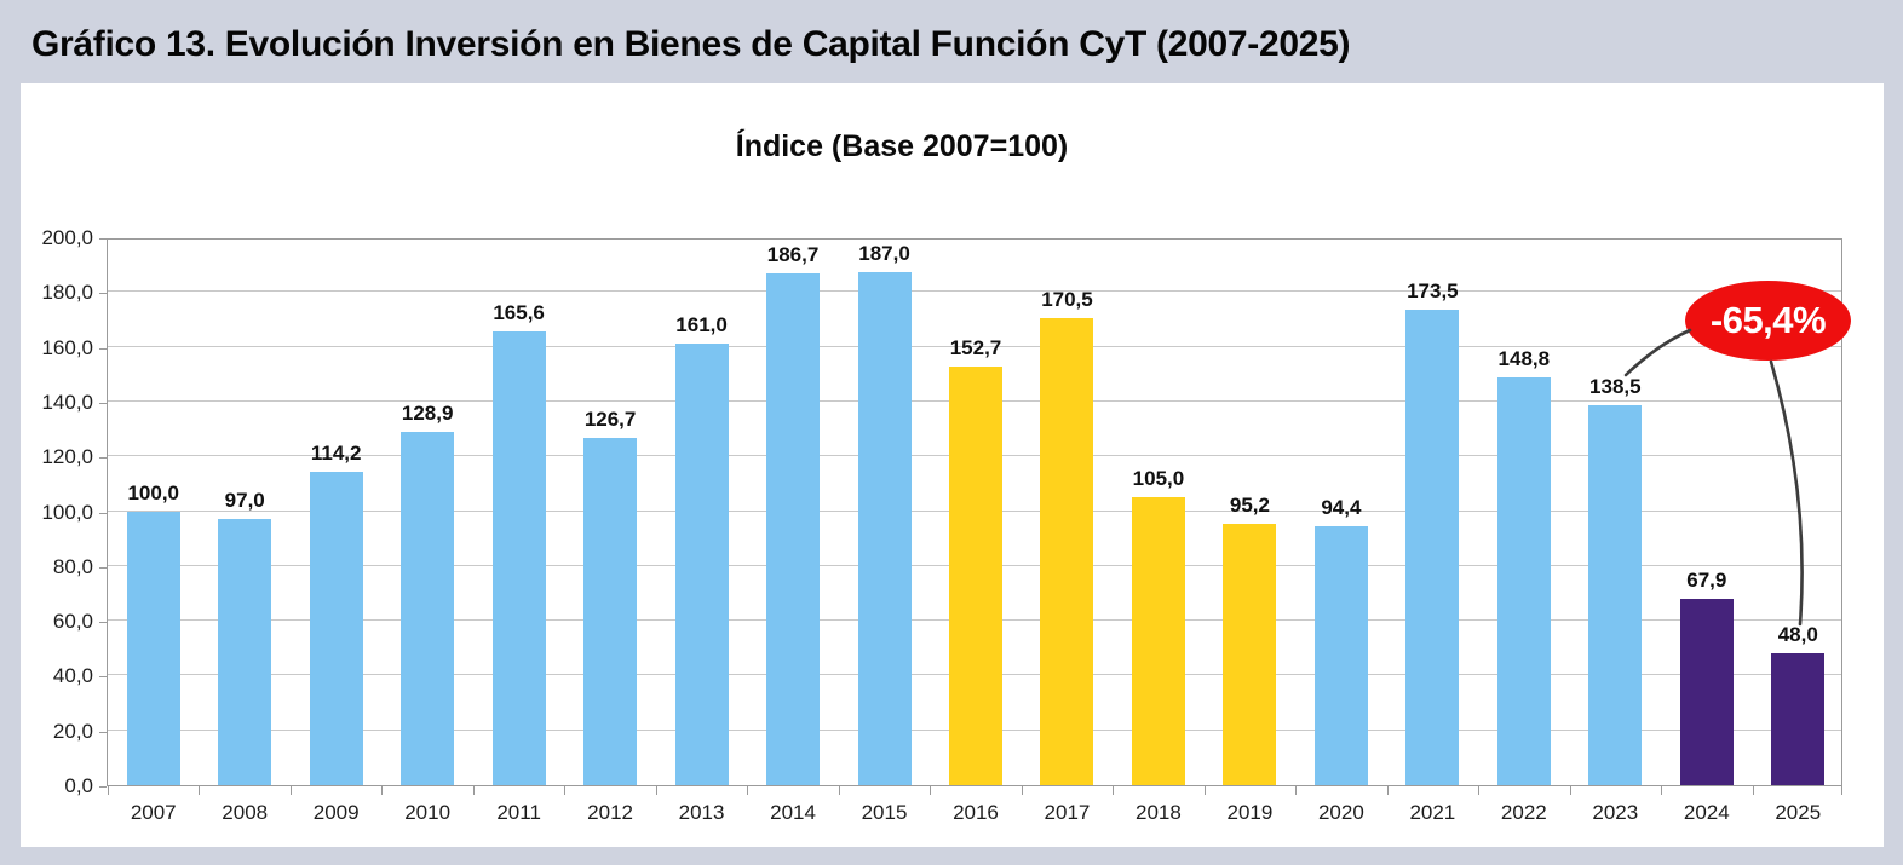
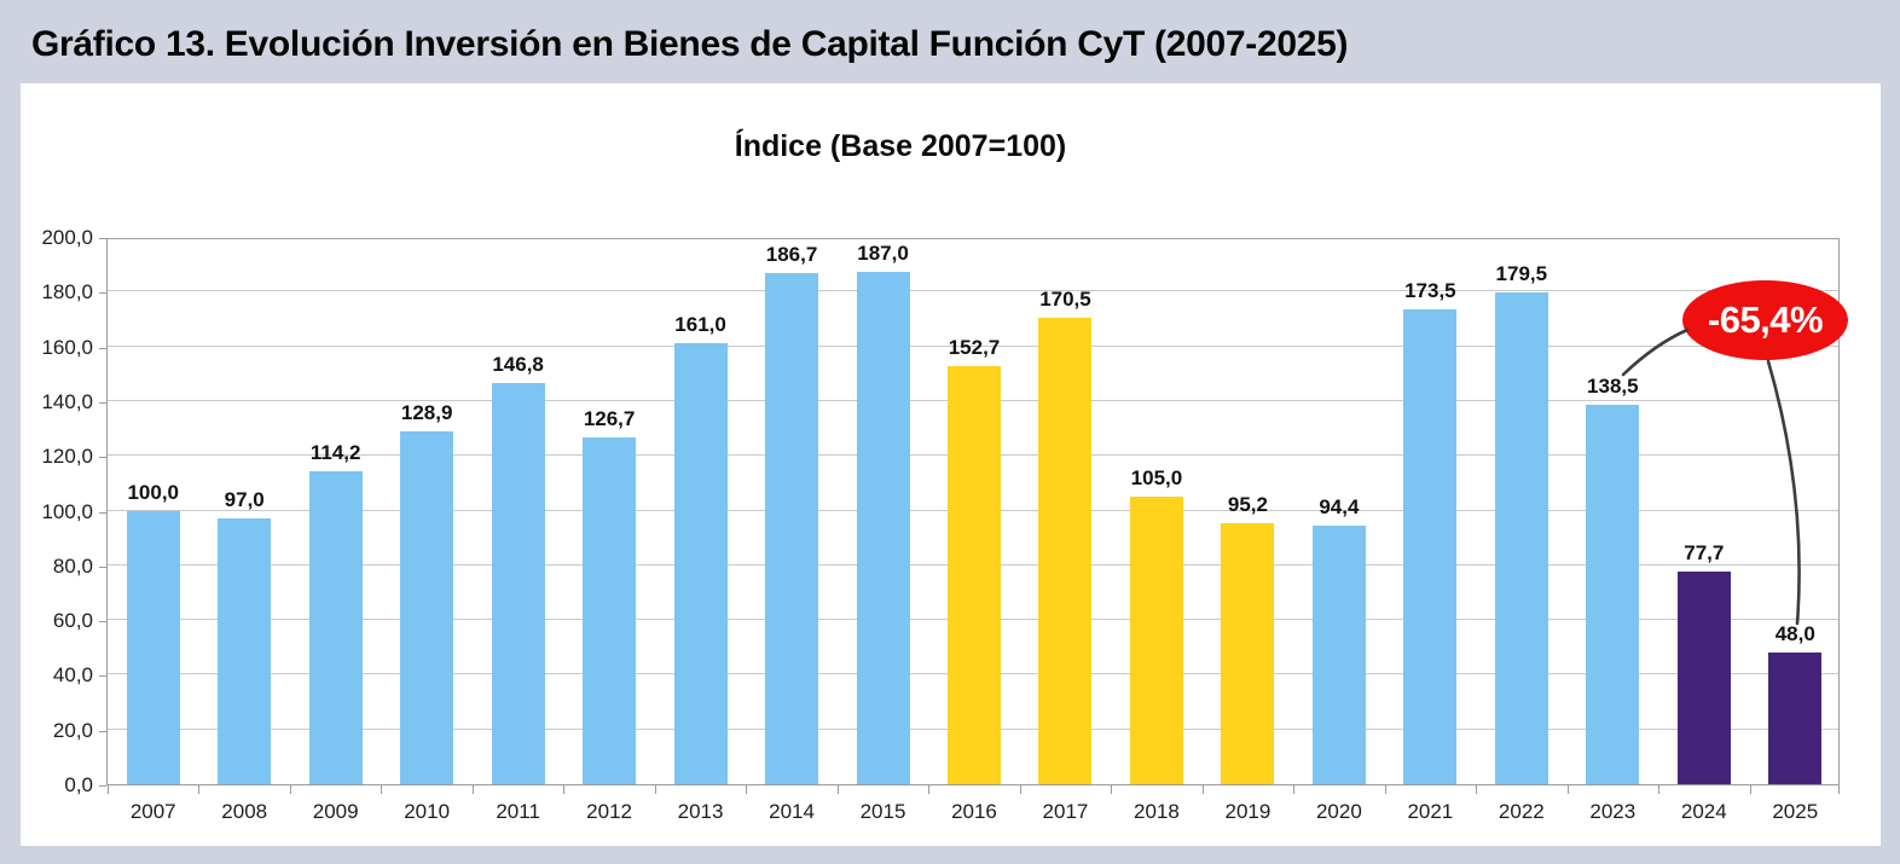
2011: 165,6 -> 146,8
2022: 148,8 -> 179,5
2024: 67,9 -> 77,7
